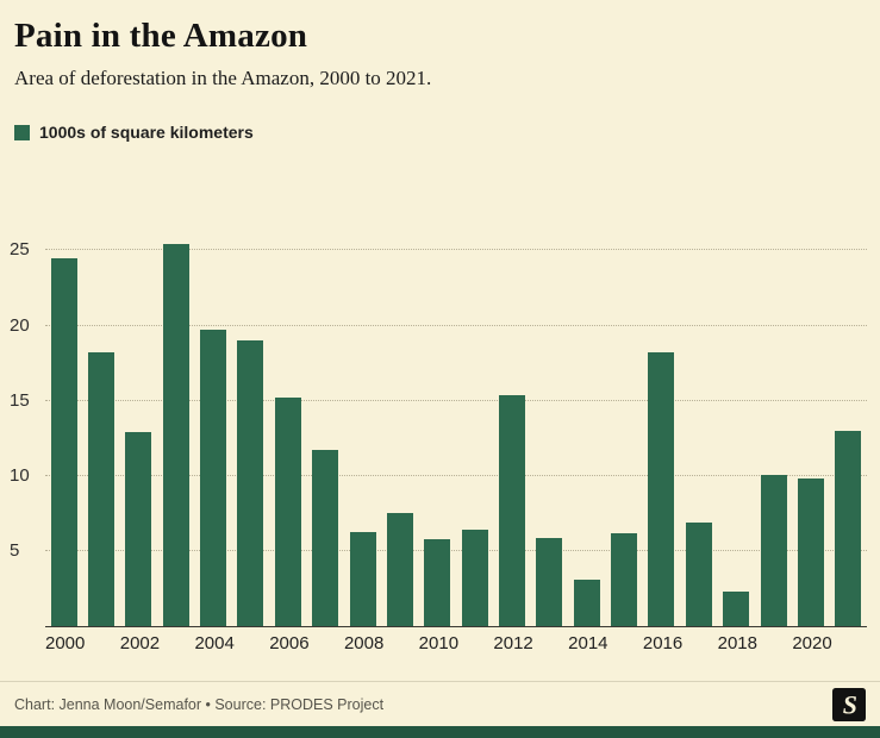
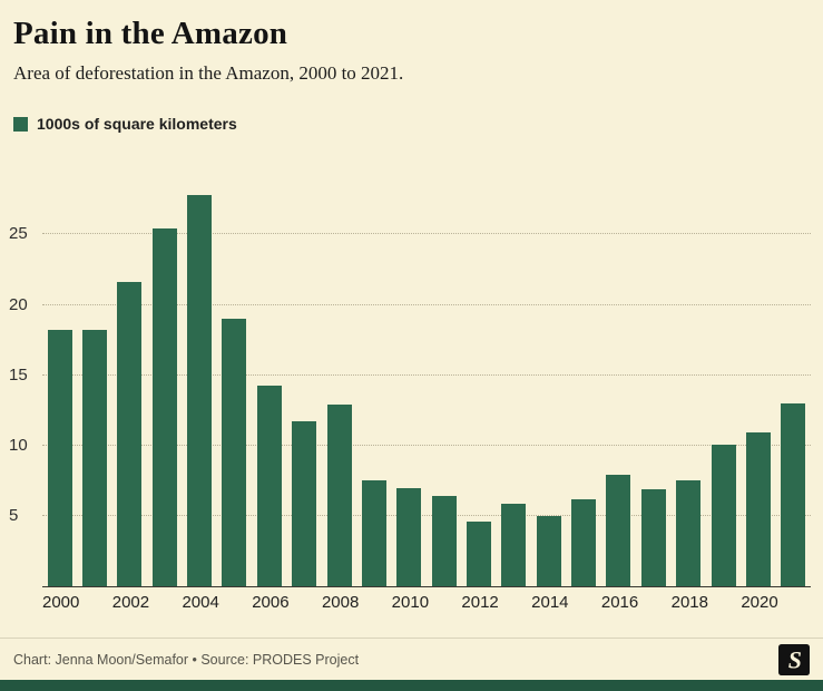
2000: 24.5 -> 18.2
2002: 12.9 -> 21.6
2004: 19.7 -> 27.8
2006: 15.2 -> 14.3
2008: 6.3 -> 12.9
2010: 5.8 -> 7.0
2012: 15.4 -> 4.6
2014: 3.1 -> 5.0
2016: 18.2 -> 7.9
2018: 2.3 -> 7.5
2020: 9.8 -> 10.9
